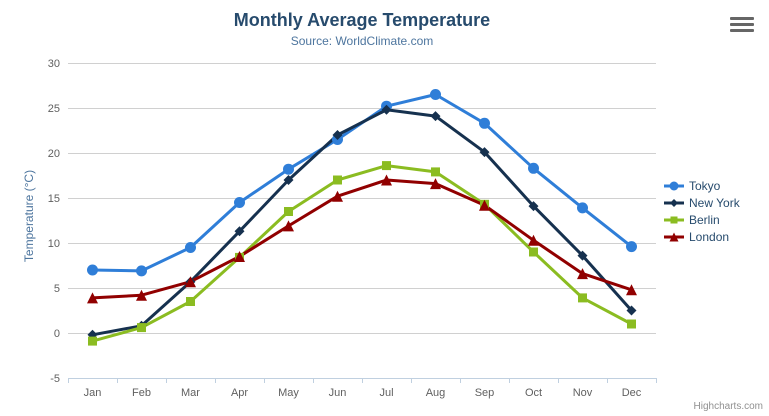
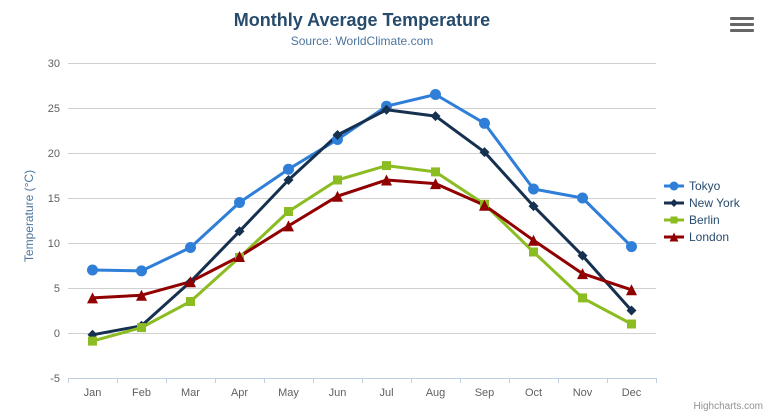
Tokyo/Oct: 18 -> 16
Tokyo/Nov: 14 -> 15
